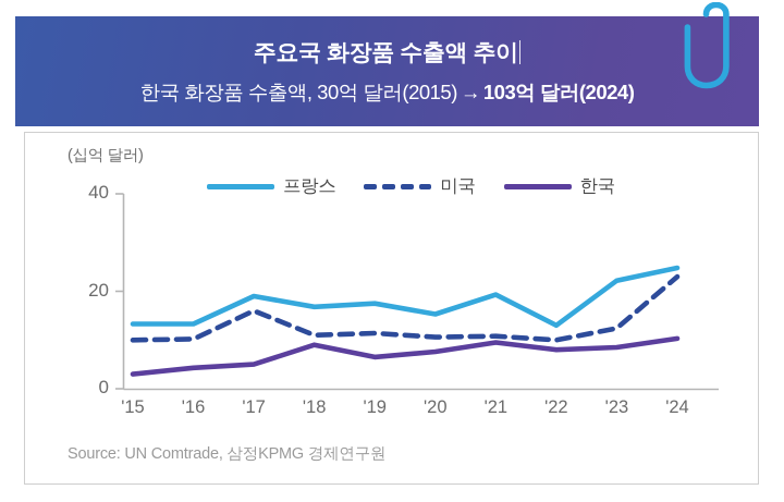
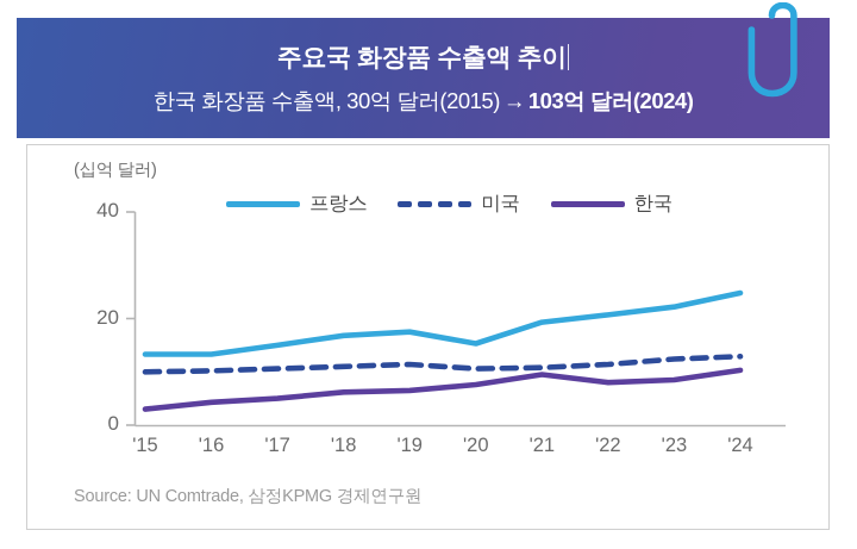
프랑스/'17: 19 -> 15
미국/'17: 16 -> 11
한국/'18: 9 -> 6
프랑스/'22: 13 -> 21
미국/'22: 10 -> 11
미국/'24: 23 -> 13
